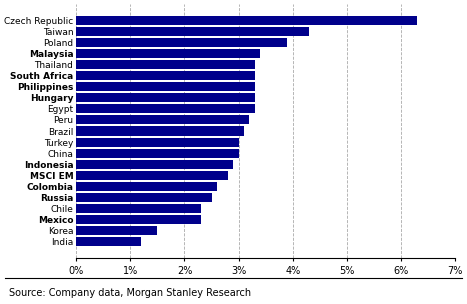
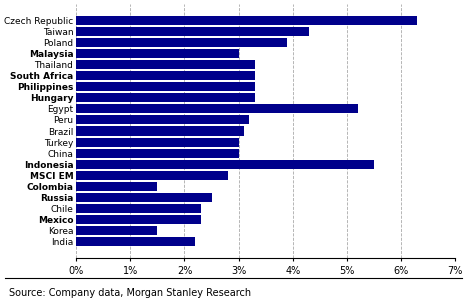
Malaysia: 3.4% -> 3.0%
Egypt: 3.3% -> 5.2%
Indonesia: 2.9% -> 5.5%
Colombia: 2.6% -> 1.5%
India: 1.2% -> 2.2%
